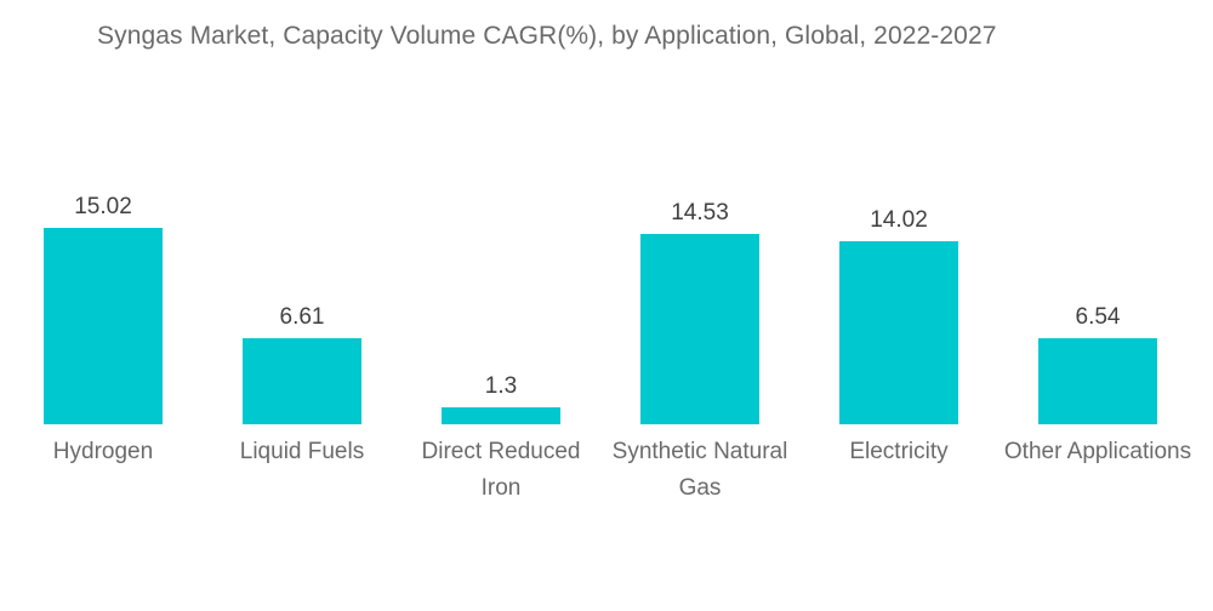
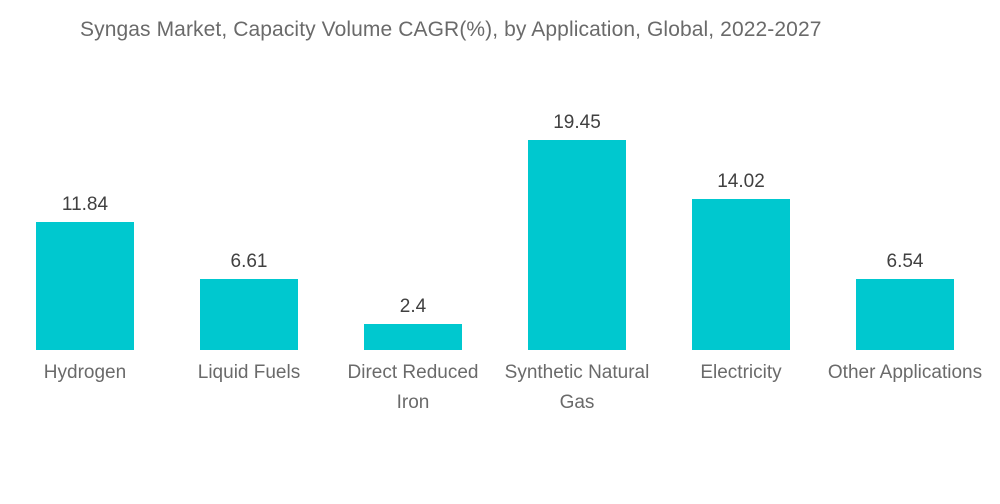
Hydrogen: 15.02 -> 11.84
Direct Reduced Iron: 1.3 -> 2.4
Synthetic Natural Gas: 14.53 -> 19.45
